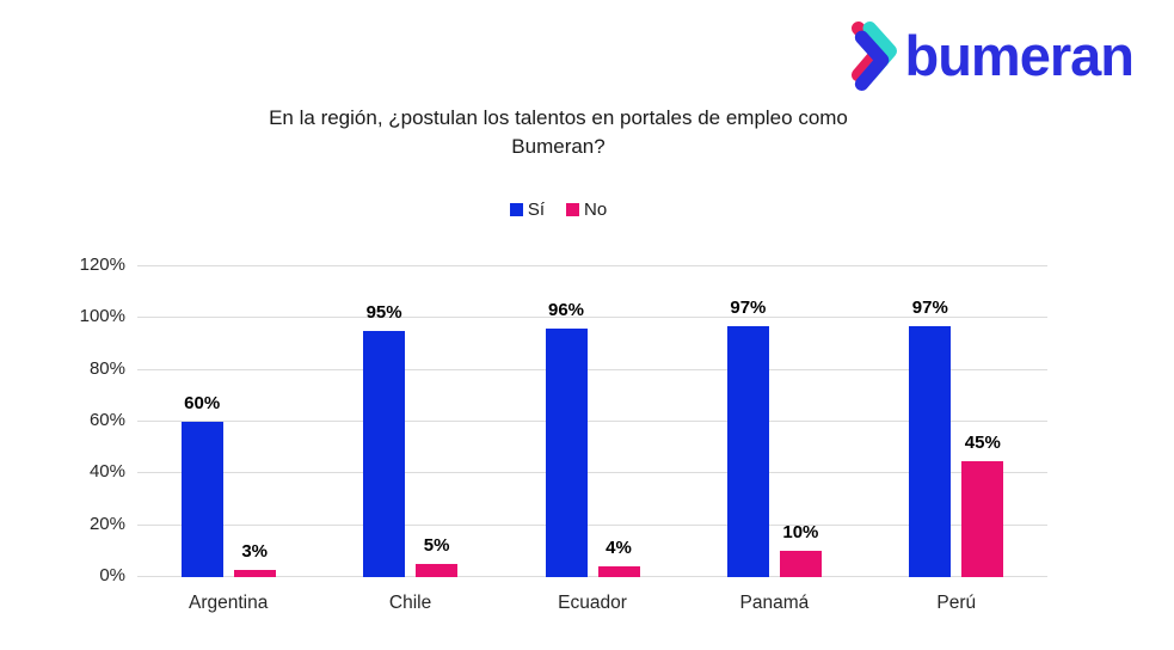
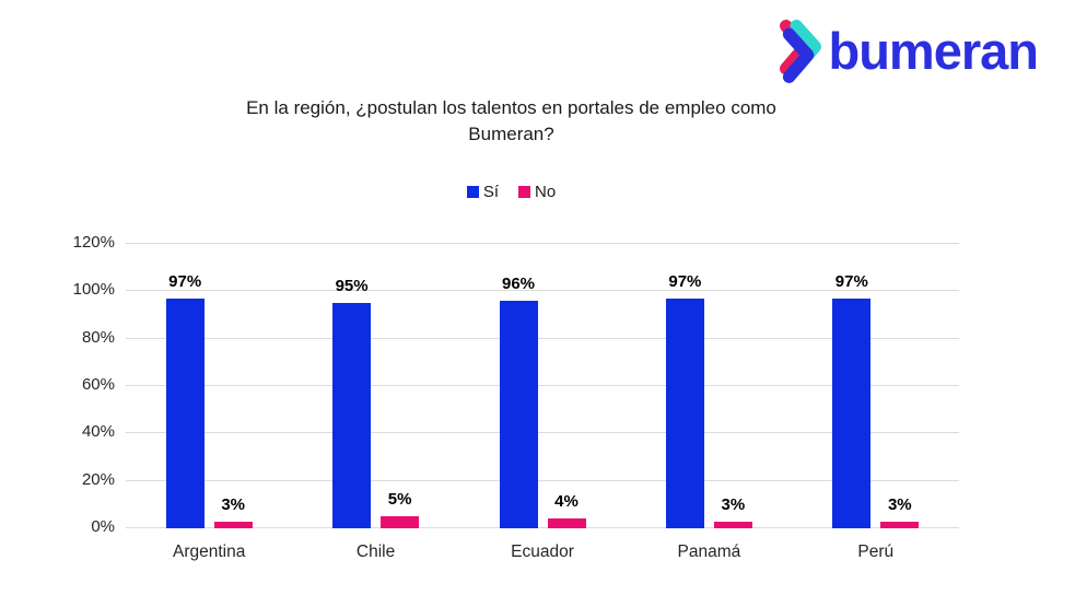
Sí/Argentina: 60% -> 97%
No/Panamá: 10% -> 3%
No/Perú: 45% -> 3%
